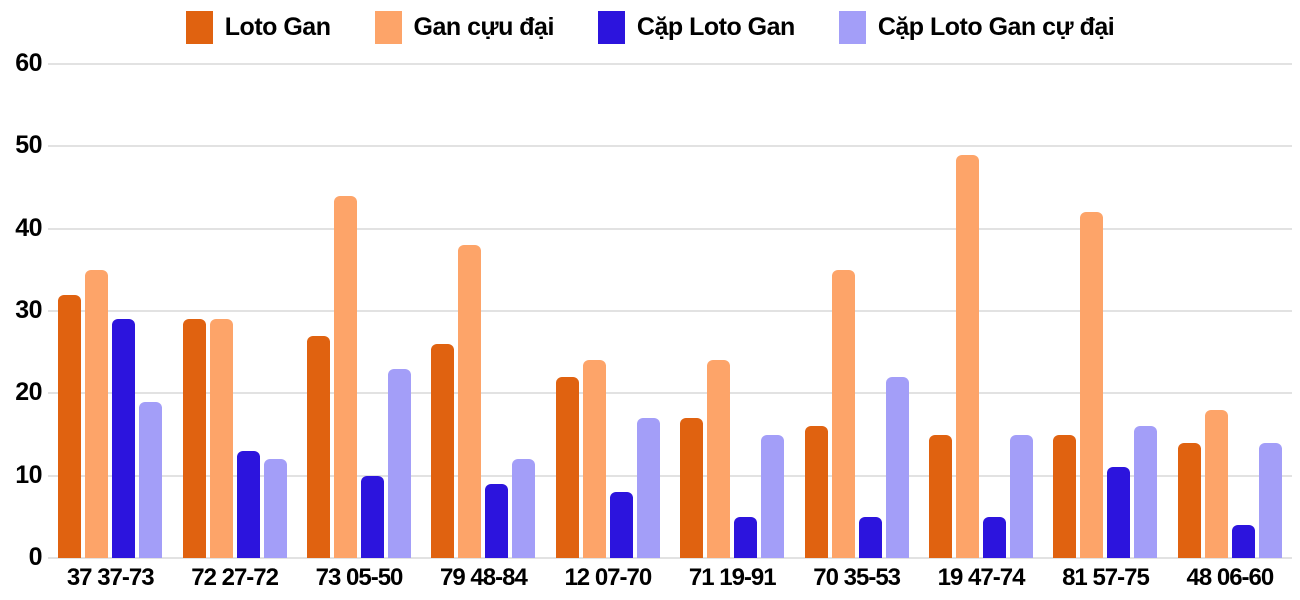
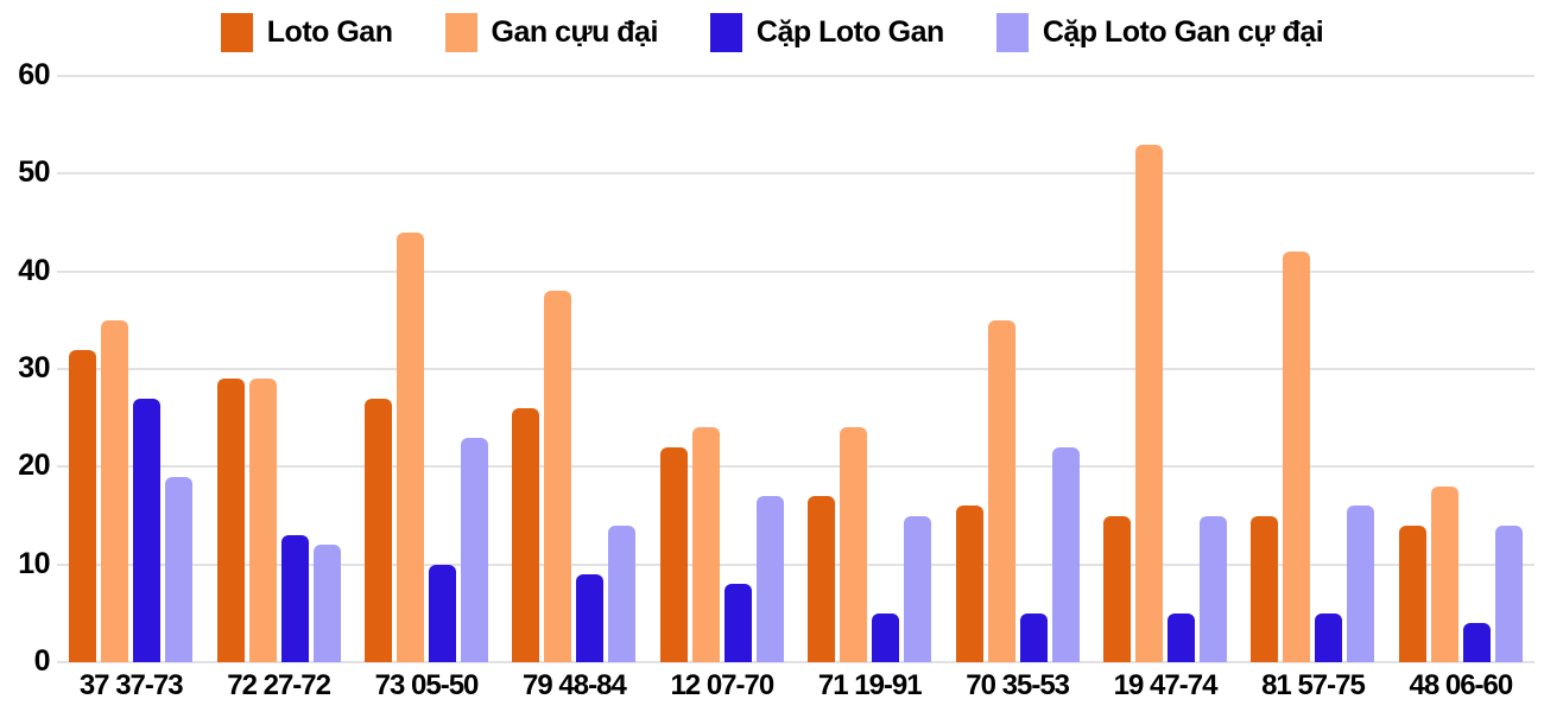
Cặp Loto Gan/37 37-73: 29 -> 27
Cặp Loto Gan cự đại/79 48-84: 12 -> 14
Gan cựu đại/19 47-74: 49 -> 53
Cặp Loto Gan/81 57-75: 11 -> 5
